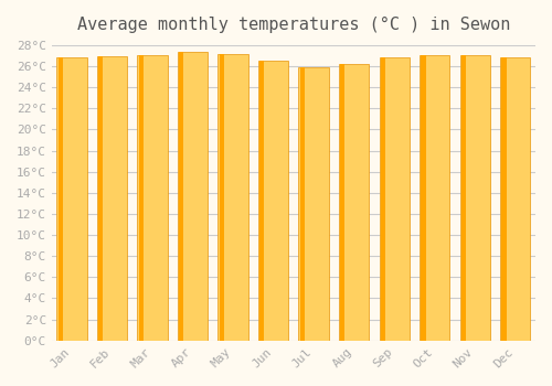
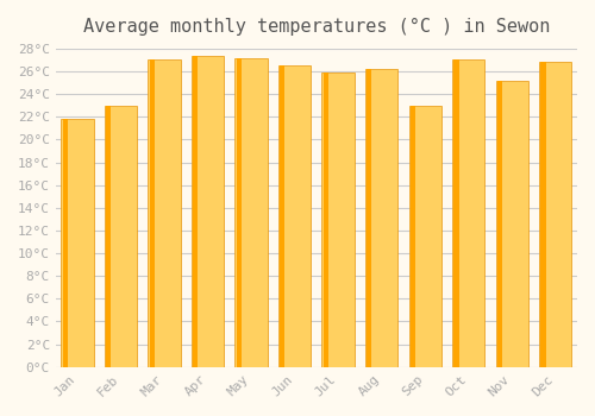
Jan: 26.8°C -> 21.8°C
Feb: 26.9°C -> 23.0°C
Sep: 26.8°C -> 23.0°C
Nov: 27.0°C -> 25.2°C
